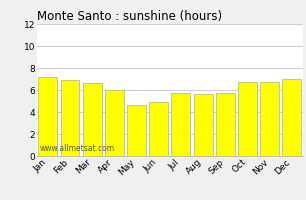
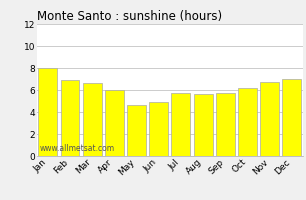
Jan: 7.2 -> 8.0
Oct: 6.7 -> 6.2
